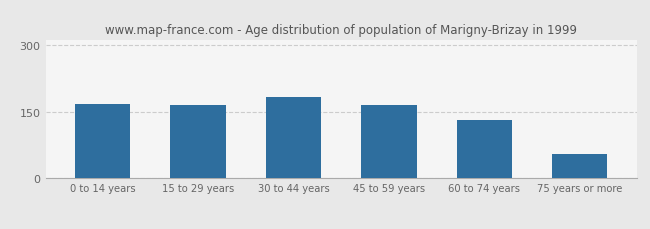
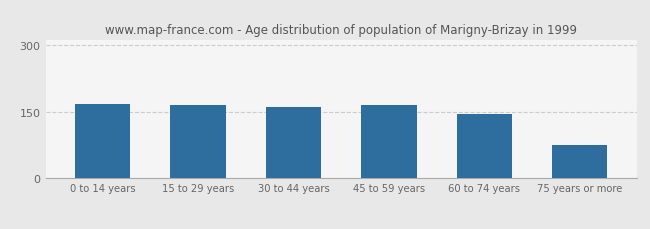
30 to 44 years: 182 -> 160
60 to 74 years: 132 -> 145
75 years or more: 55 -> 75
